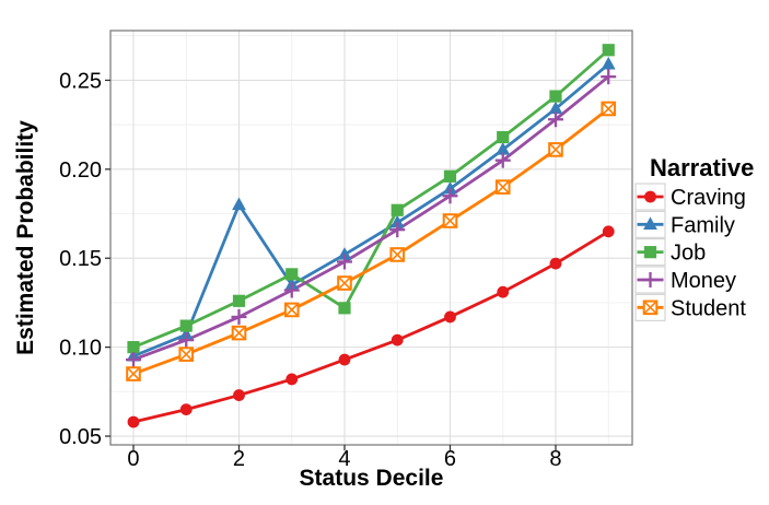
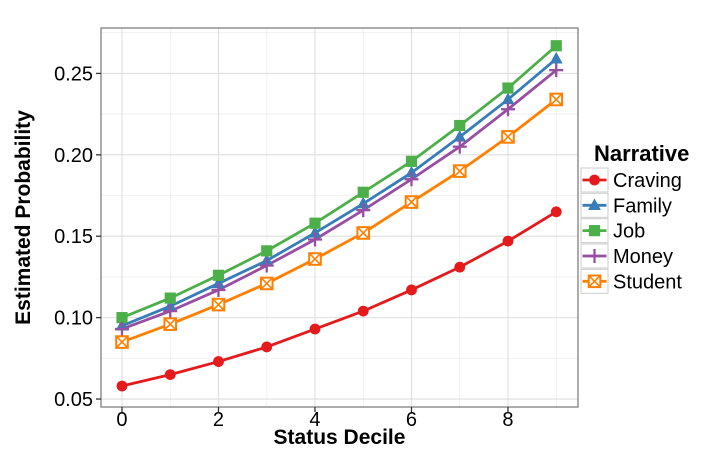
Family/2: 0.180 -> 0.121
Job/4: 0.122 -> 0.158
